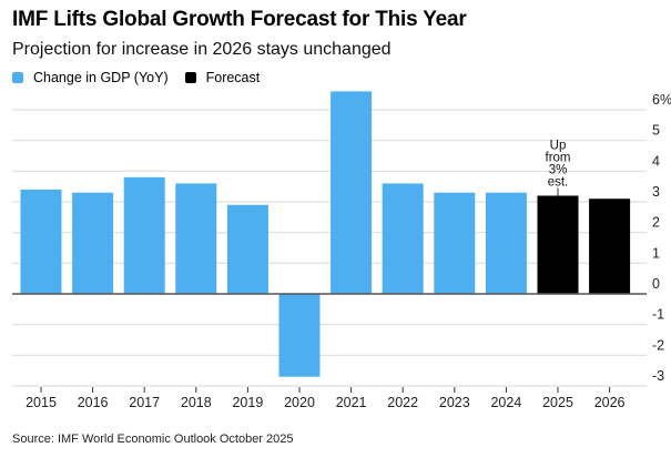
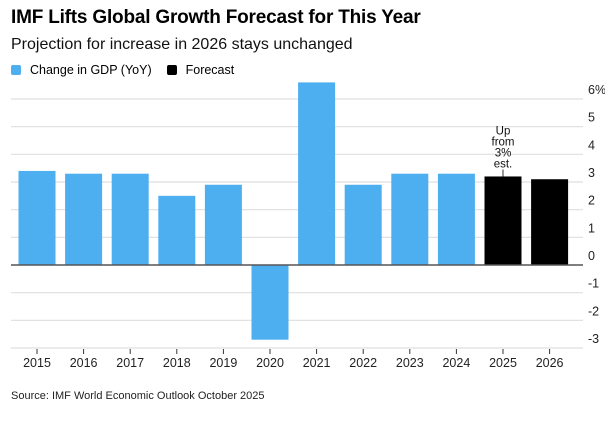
Change in GDP (YoY)/2017: 3.8% -> 3.3%
Change in GDP (YoY)/2018: 3.6% -> 2.5%
Change in GDP (YoY)/2022: 3.6% -> 2.9%
